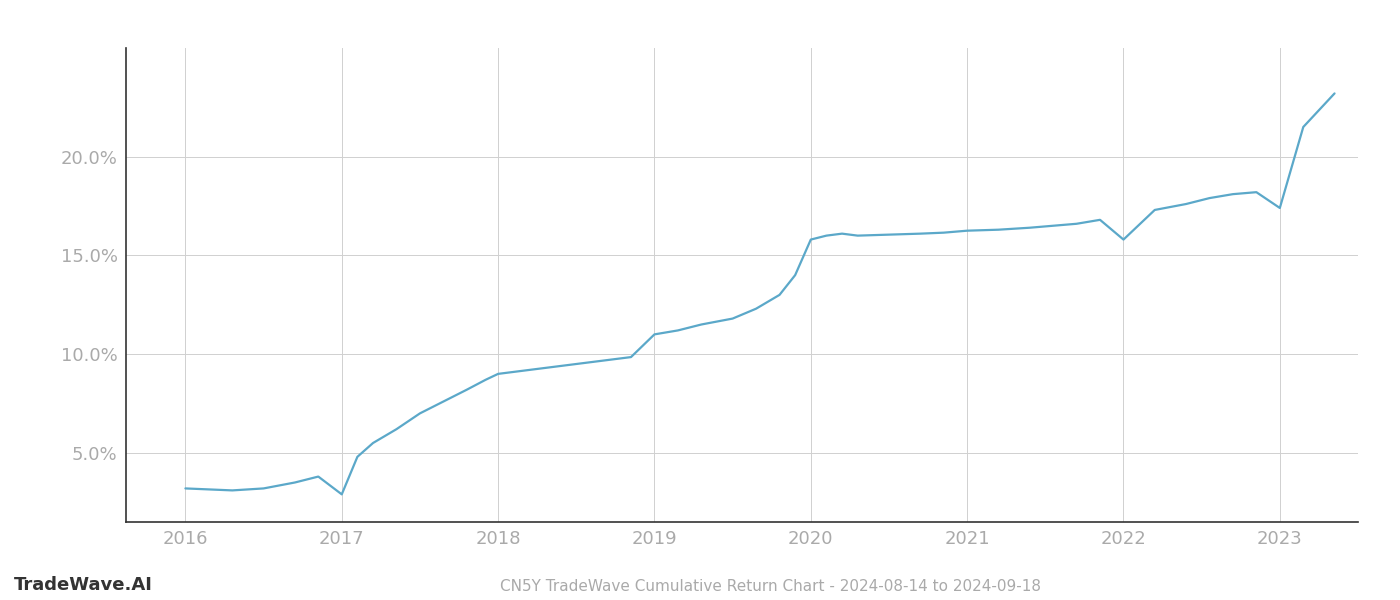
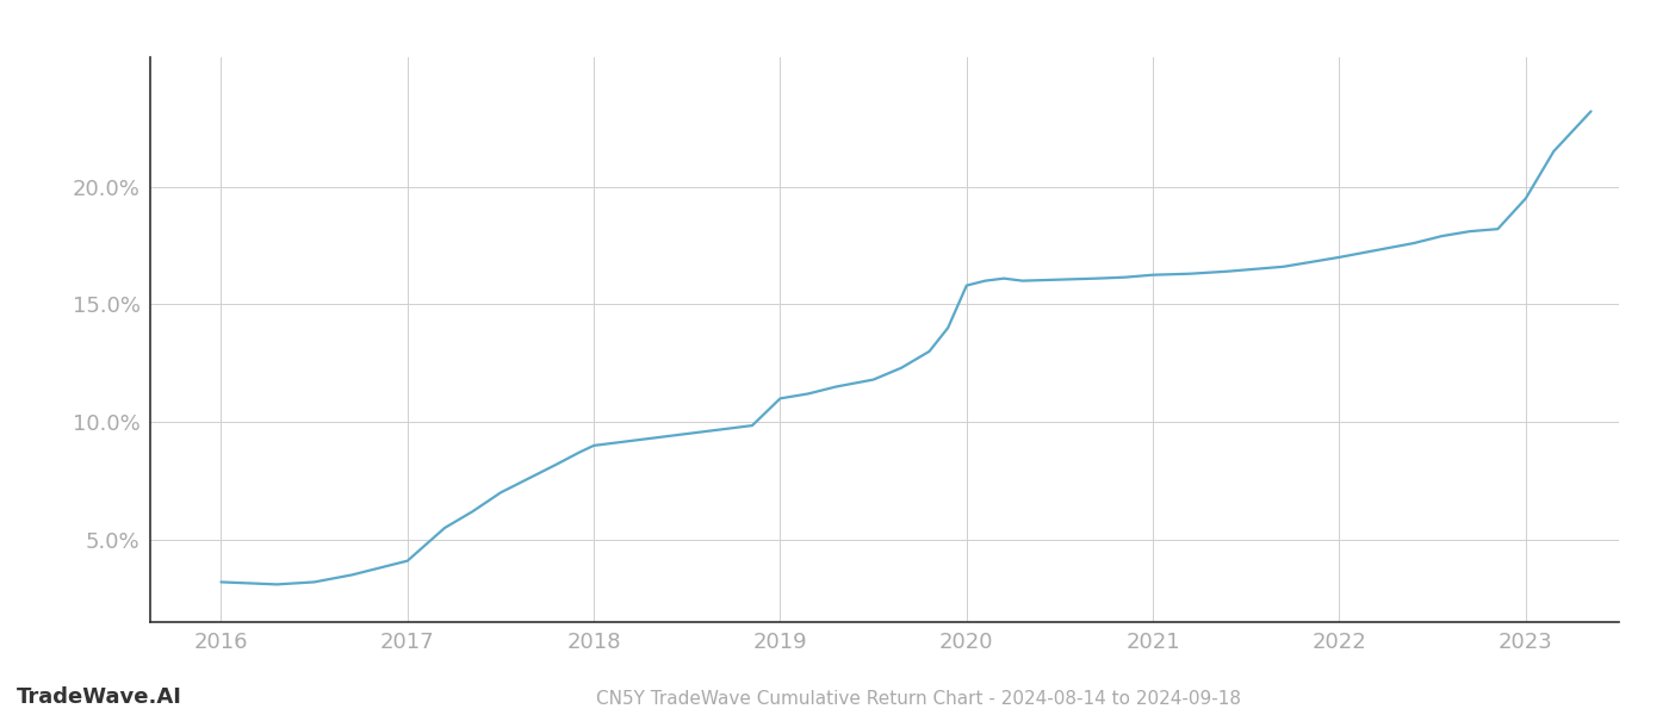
2017: 2.9% -> 4.1%
2022: 15.8% -> 17.0%
2023: 17.4% -> 19.5%
